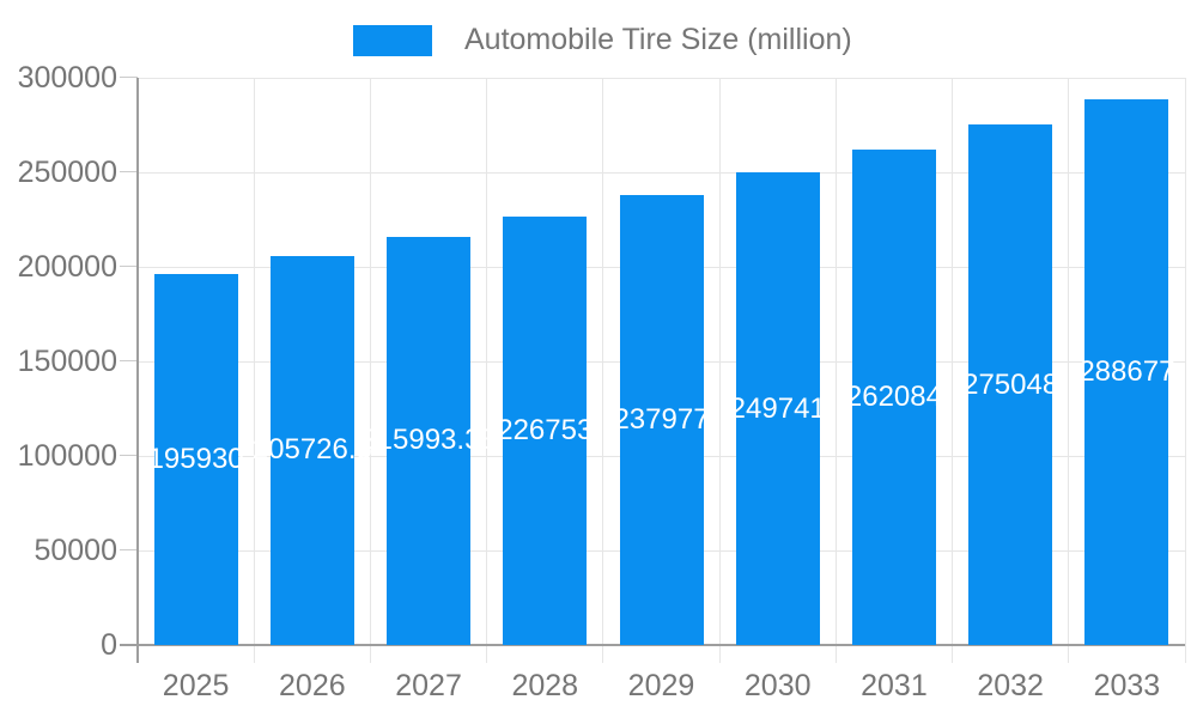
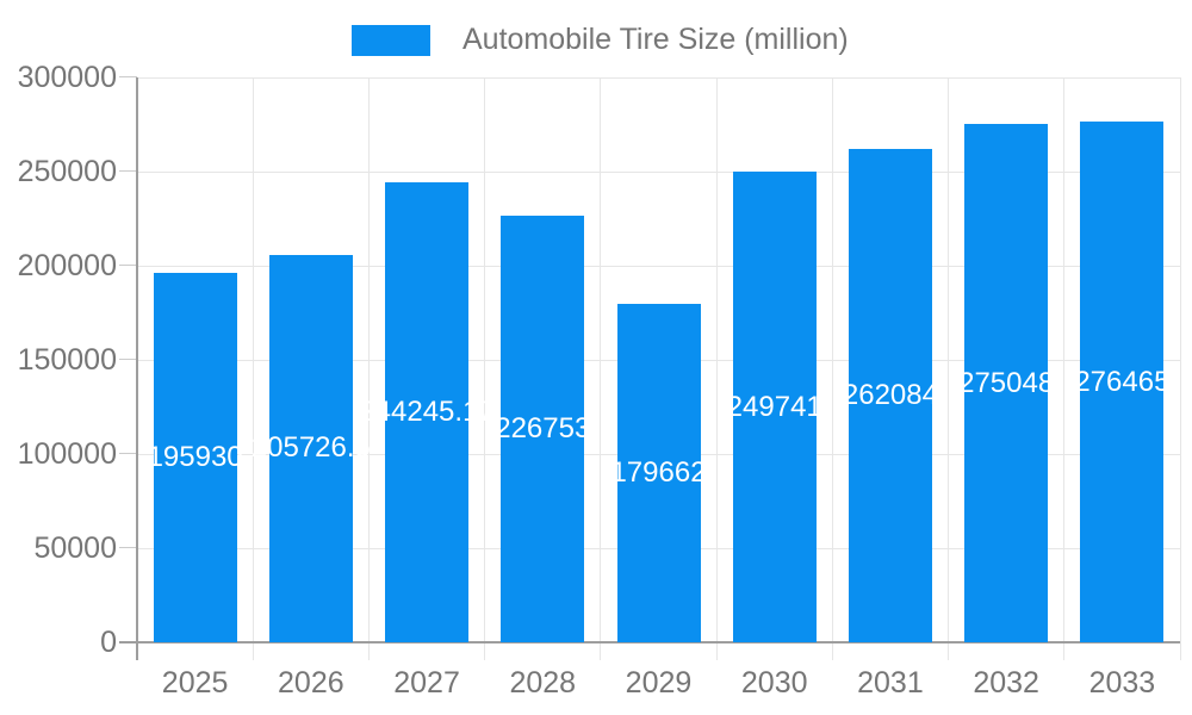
2027: 215993.33 -> 244245.17
2029: 237977 -> 179662
2033: 288677 -> 276465
